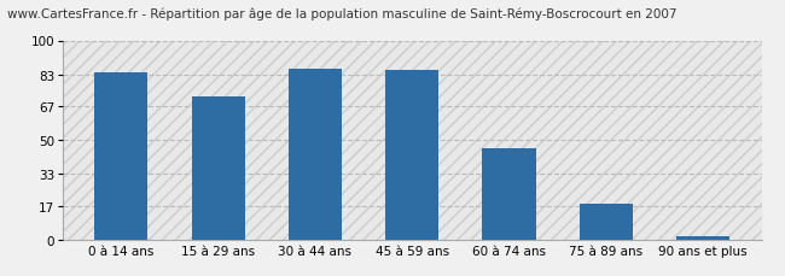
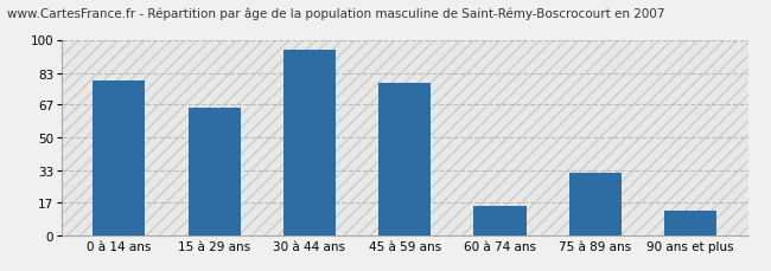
0 à 14 ans: 84 -> 79
15 à 29 ans: 72 -> 65
30 à 44 ans: 86 -> 95
45 à 59 ans: 85 -> 78
60 à 74 ans: 46 -> 15
75 à 89 ans: 18 -> 32
90 ans et plus: 2 -> 13
